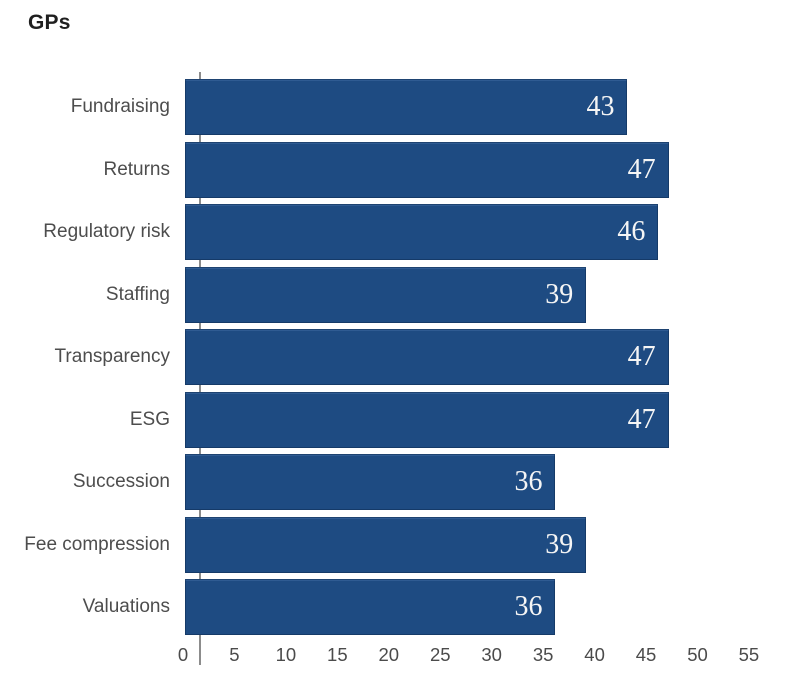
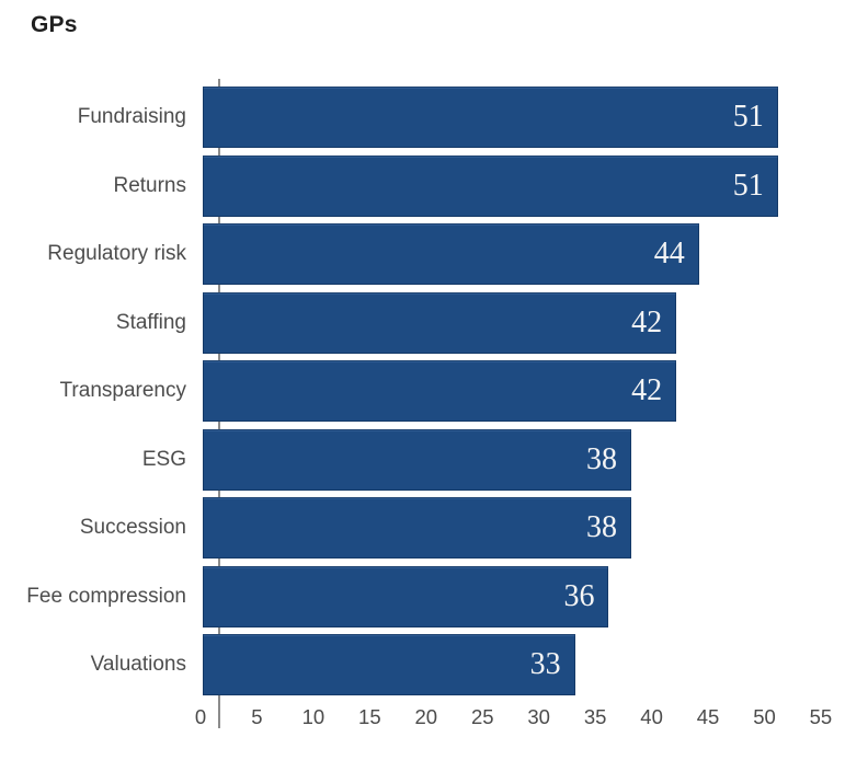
Fundraising: 43 -> 51
Returns: 47 -> 51
Regulatory risk: 46 -> 44
Staffing: 39 -> 42
Transparency: 47 -> 42
ESG: 47 -> 38
Succession: 36 -> 38
Fee compression: 39 -> 36
Valuations: 36 -> 33
